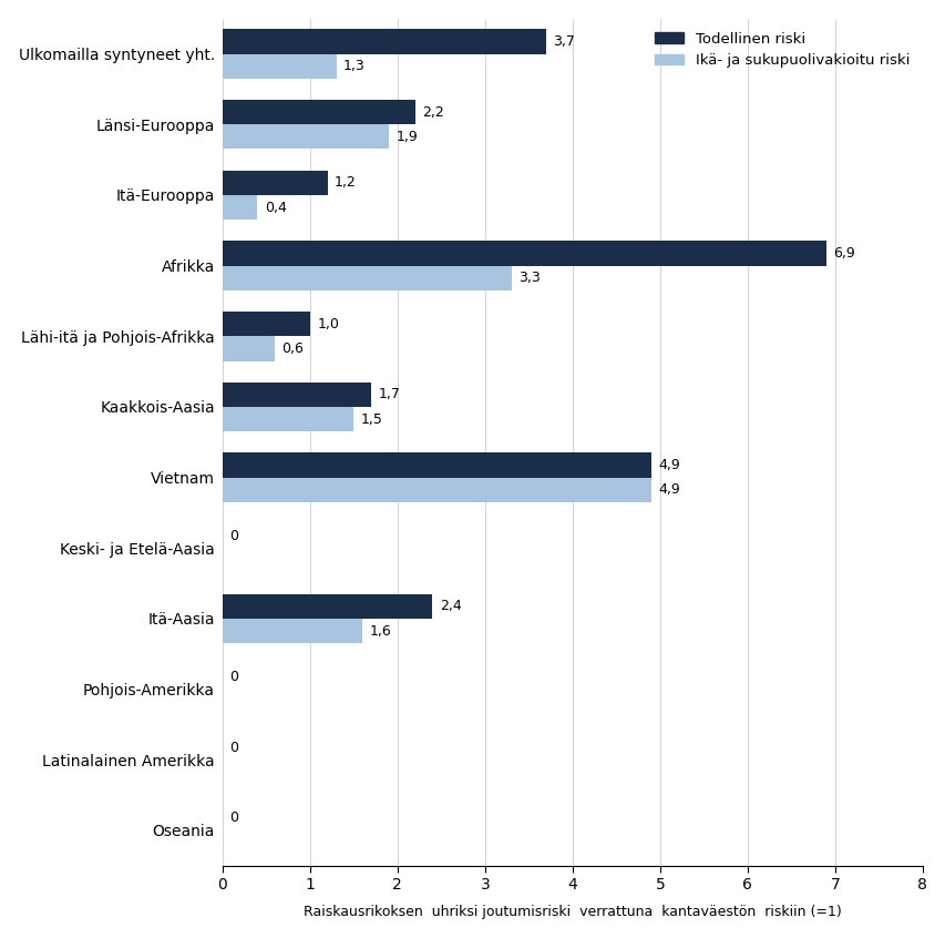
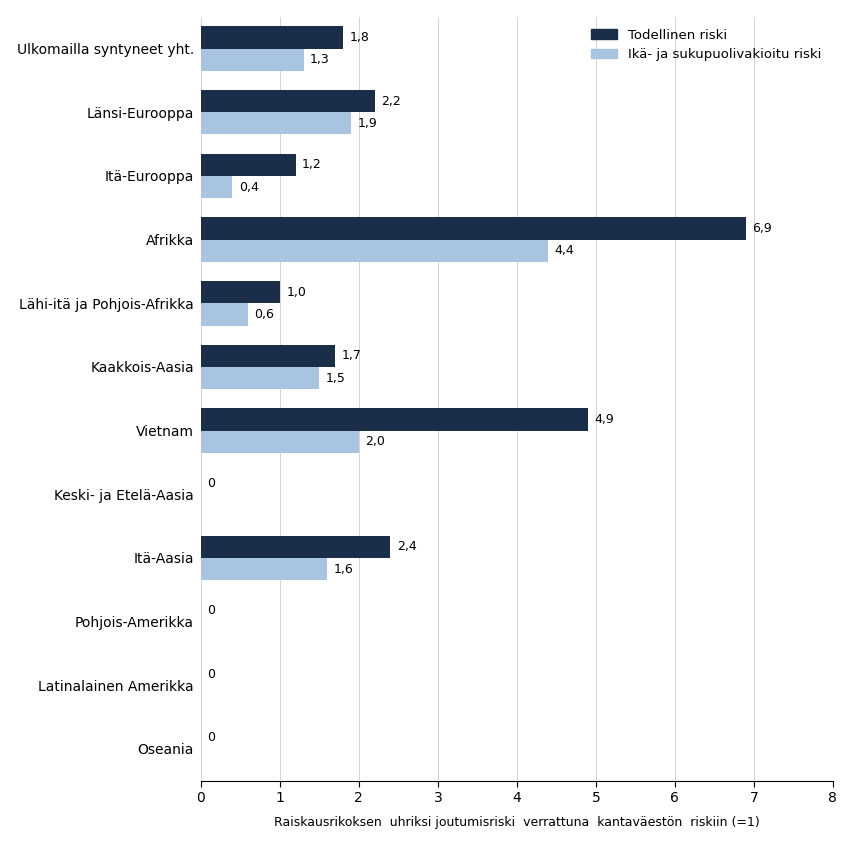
Todellinen riski/Ulkomailla syntyneet yht.: 3,7 -> 1,8
Ikä- ja sukupuolivakioitu riski/Afrikka: 3,3 -> 4,4
Ikä- ja sukupuolivakioitu riski/Vietnam: 4,9 -> 2,0
